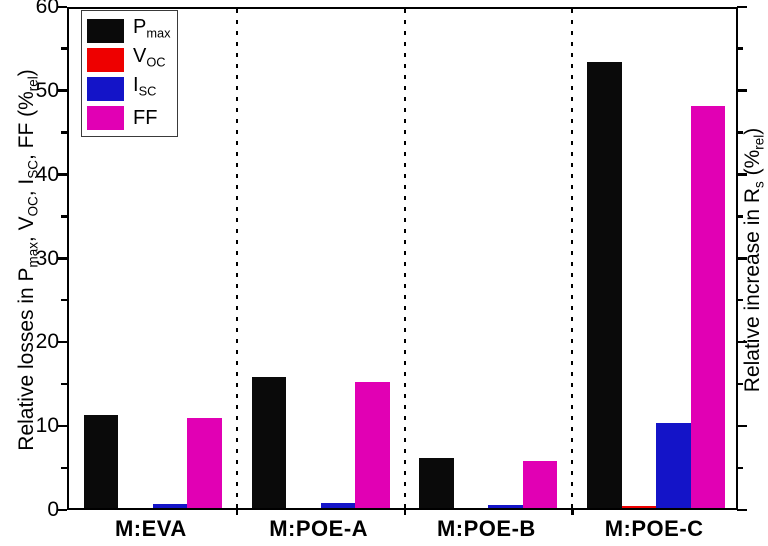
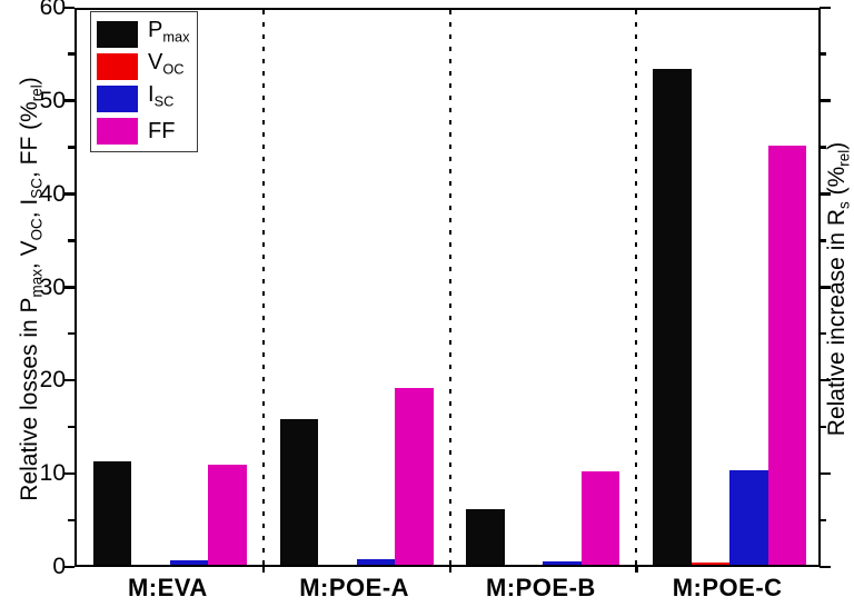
FF/M:POE-A: 15 -> 19
FF/M:POE-B: 6 -> 10
FF/M:POE-C: 48 -> 45
